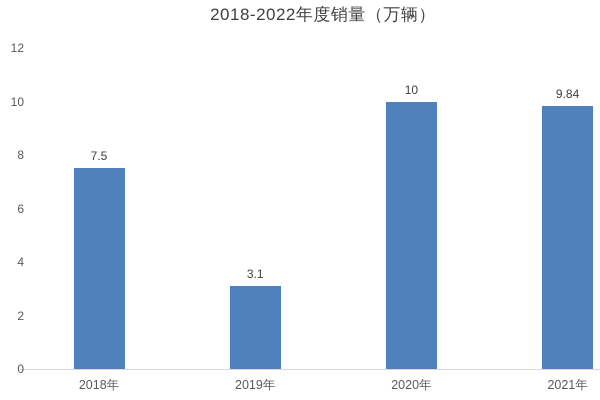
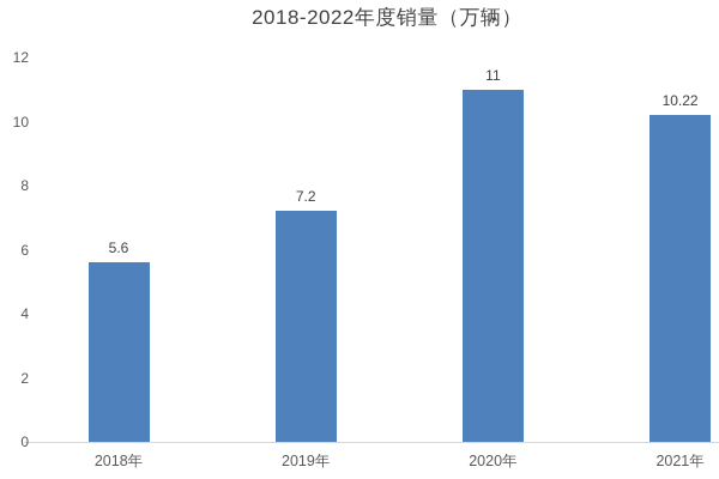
2018年: 7.5 -> 5.6
2019年: 3.1 -> 7.2
2020年: 10 -> 11
2021年: 9.84 -> 10.22
